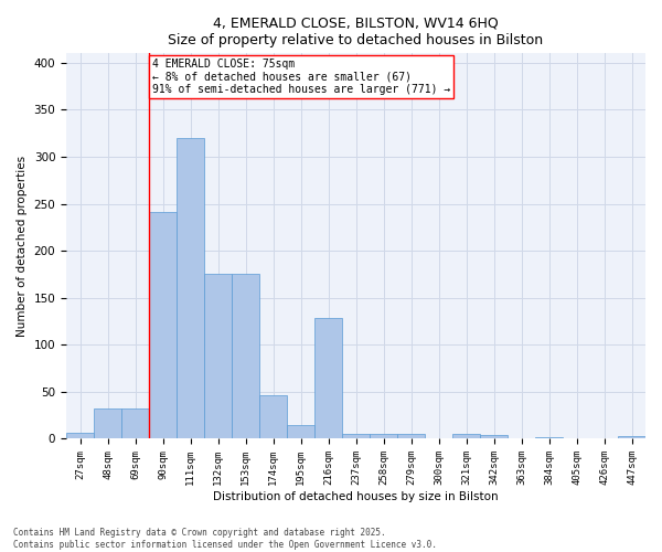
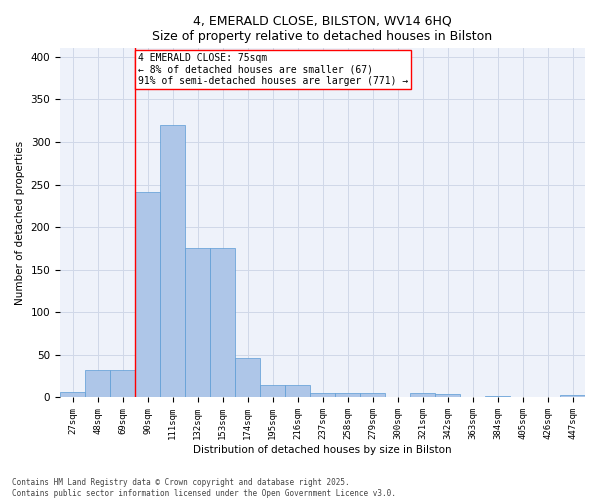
216sqm: 128 -> 15
